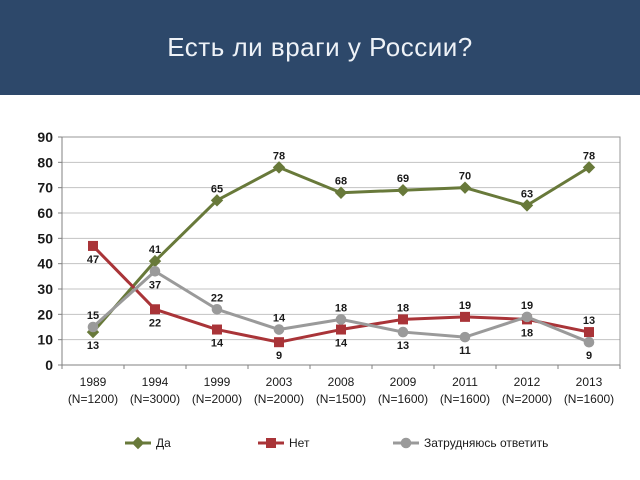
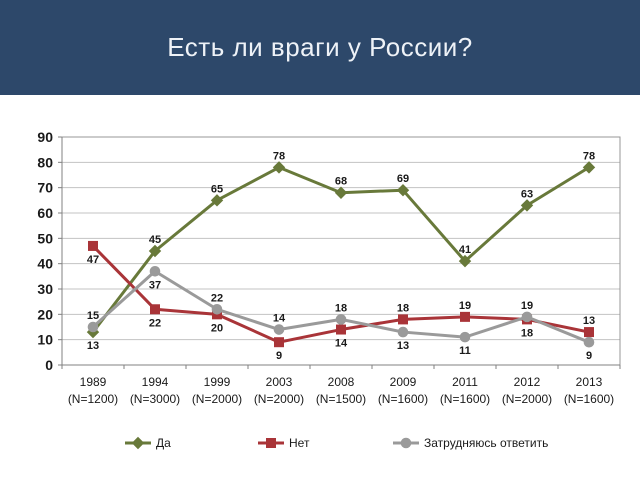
Да/1994: 41 -> 45
Нет/1999: 14 -> 20
Да/2011: 70 -> 41
